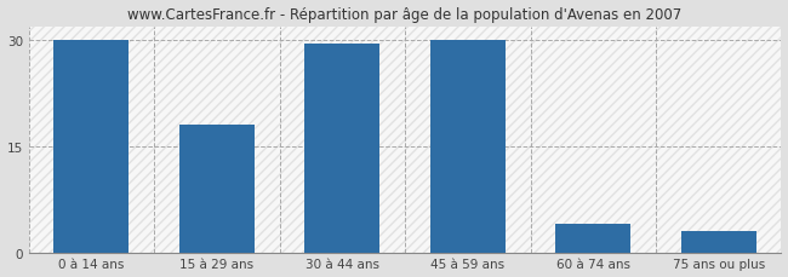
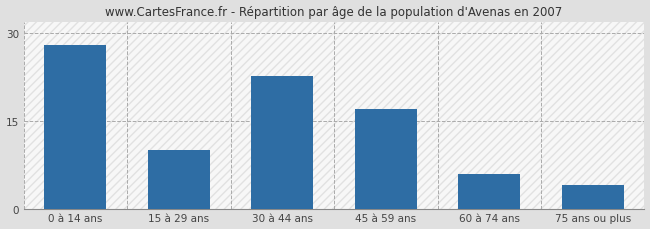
0 à 14 ans: 30.0 -> 28.0
15 à 29 ans: 18.0 -> 10.0
30 à 44 ans: 29.5 -> 22.6
45 à 59 ans: 30.0 -> 17.0
60 à 74 ans: 4.0 -> 6.0
75 ans ou plus: 3.0 -> 4.0
